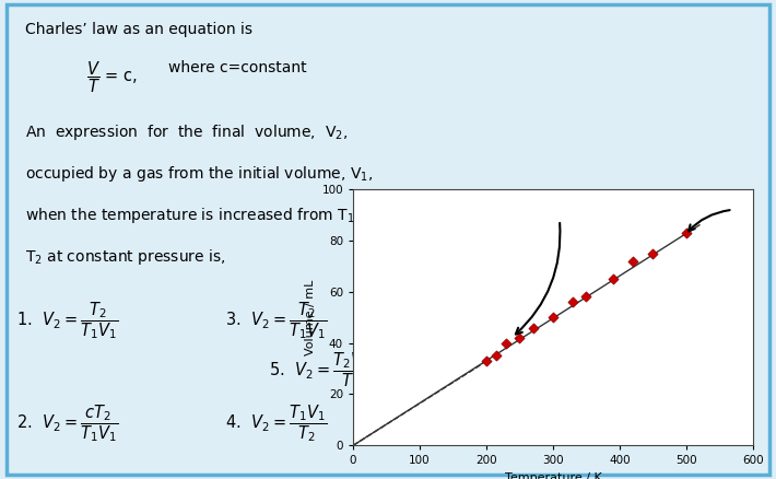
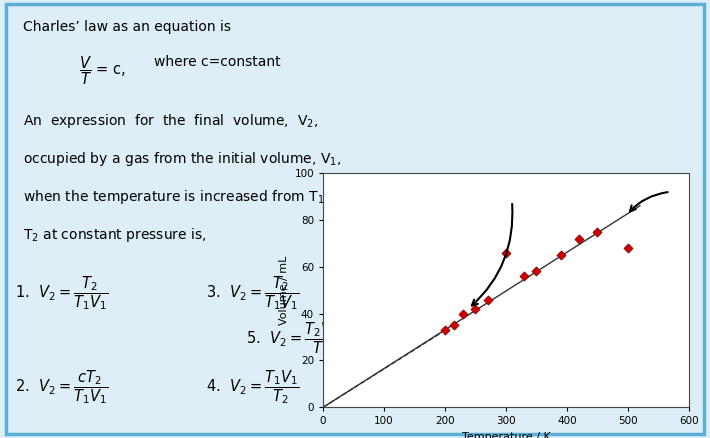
300: 50 -> 66
500: 83 -> 68
